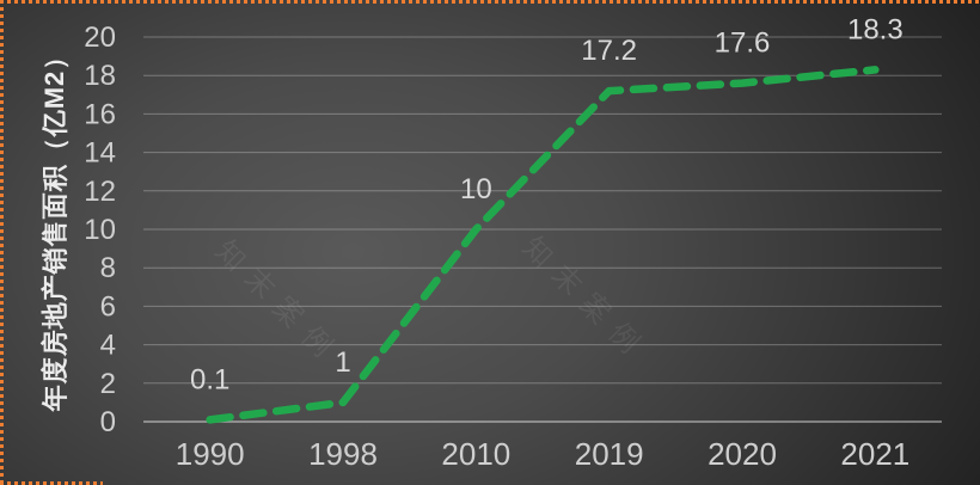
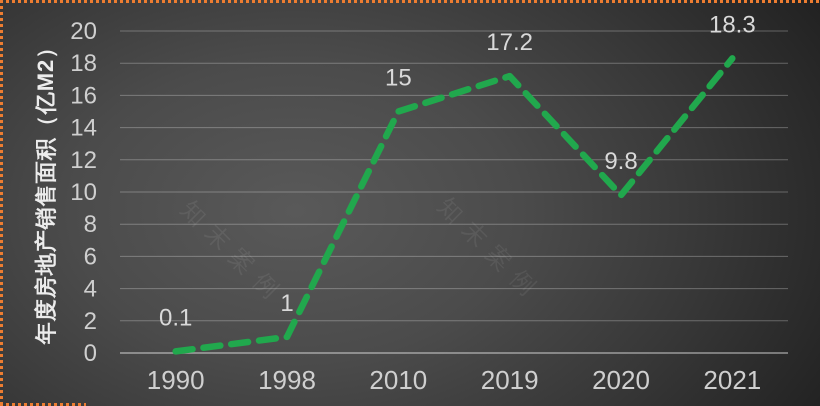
2010: 10 -> 15
2020: 17.6 -> 9.8
